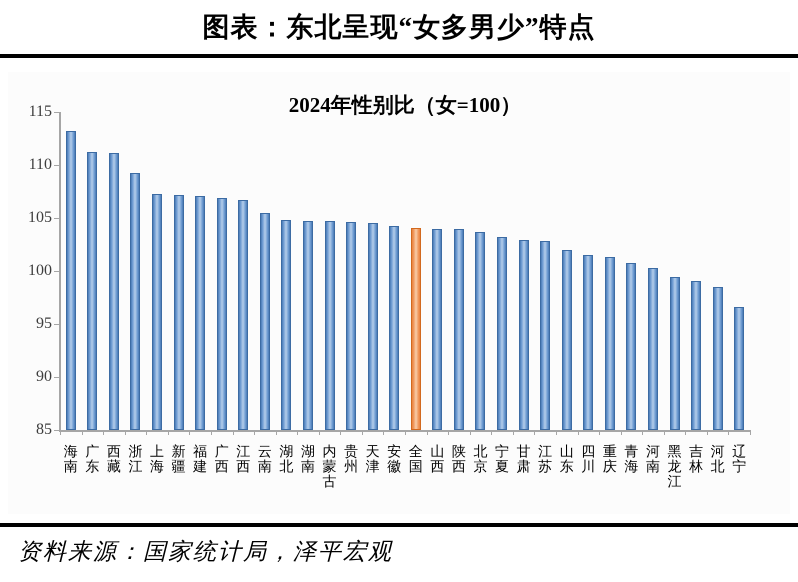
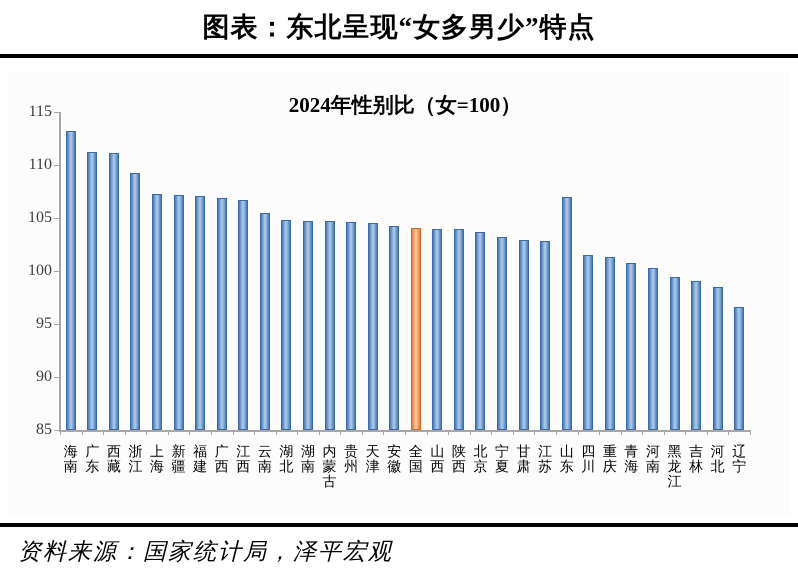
山东: 102.0 -> 107.0
